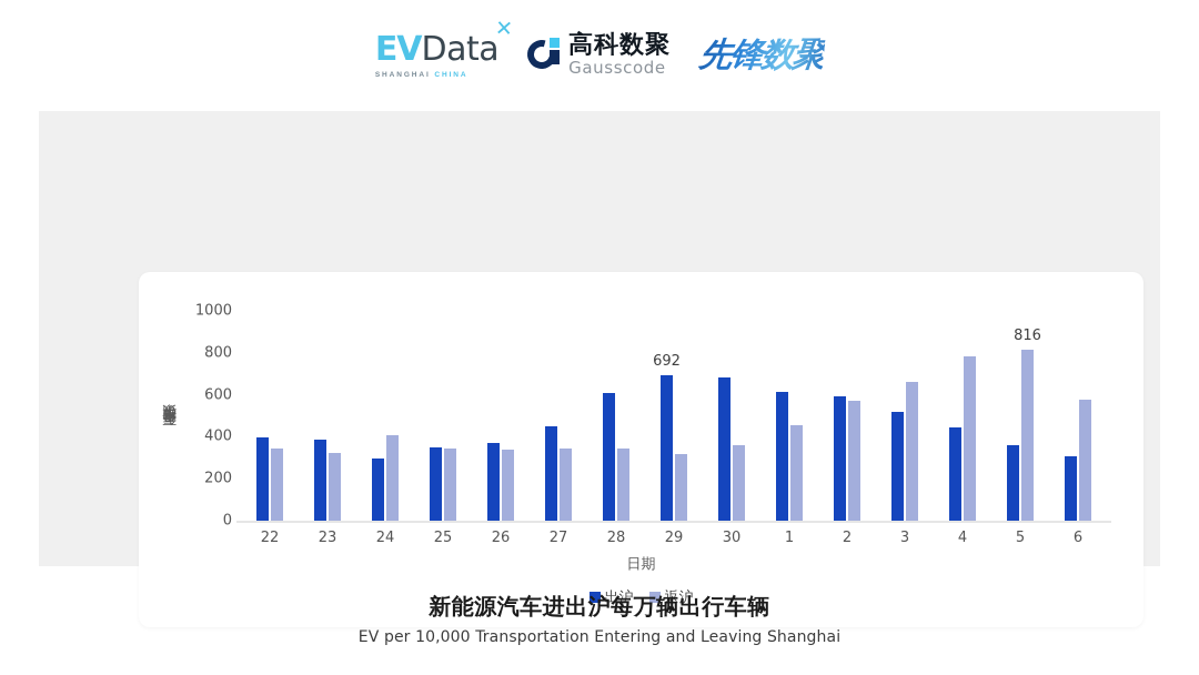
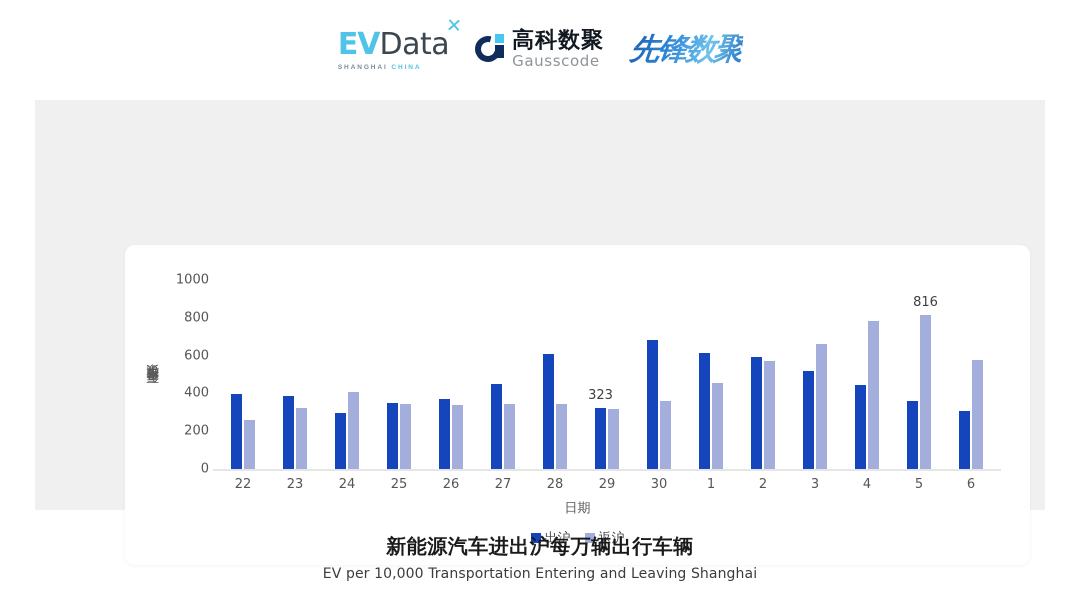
返沪/22: 340 -> 260
出沪/29: 692 -> 323
